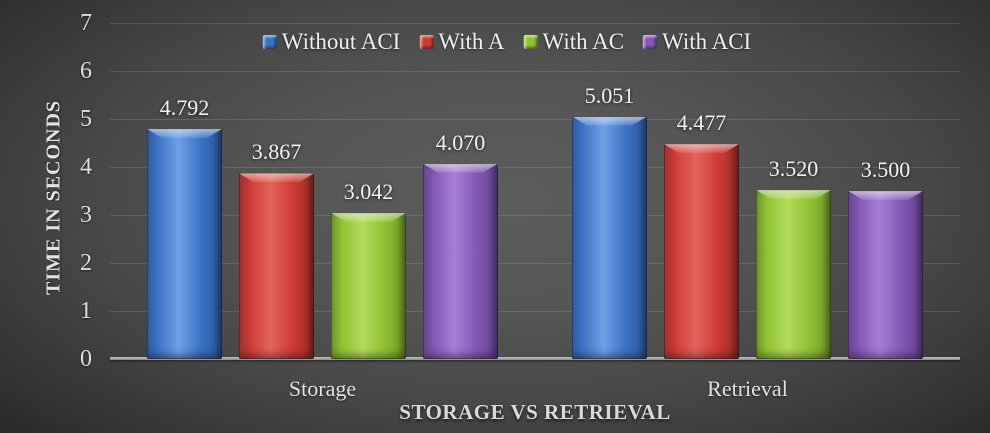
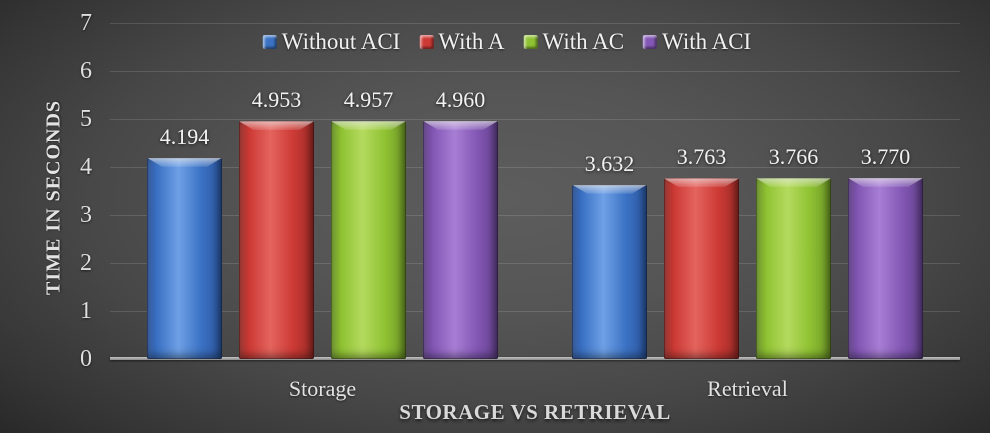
Without ACI/Storage: 4.792 -> 4.194
With A/Storage: 3.867 -> 4.953
With AC/Storage: 3.042 -> 4.957
With ACI/Storage: 4.070 -> 4.960
Without ACI/Retrieval: 5.051 -> 3.632
With A/Retrieval: 4.477 -> 3.763
With AC/Retrieval: 3.520 -> 3.766
With ACI/Retrieval: 3.500 -> 3.770
